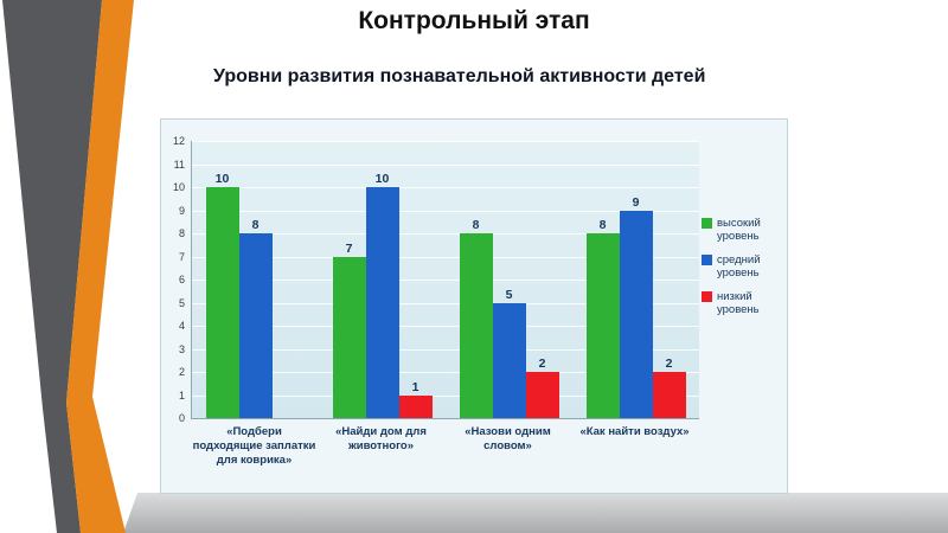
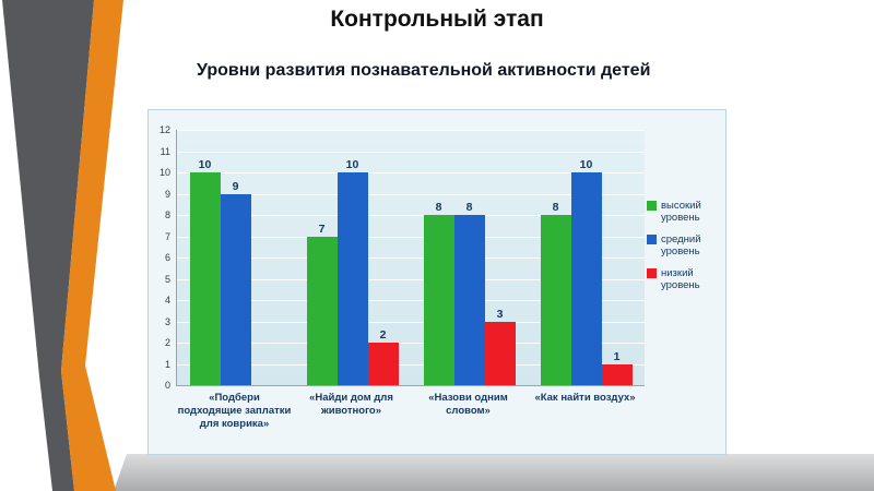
средний уровень/«Подбери подходящие заплатки для коврика»: 8 -> 9
низкий уровень/«Найди дом для животного»: 1 -> 2
средний уровень/«Назови одним словом»: 5 -> 8
низкий уровень/«Назови одним словом»: 2 -> 3
средний уровень/«Как найти воздух»: 9 -> 10
низкий уровень/«Как найти воздух»: 2 -> 1
